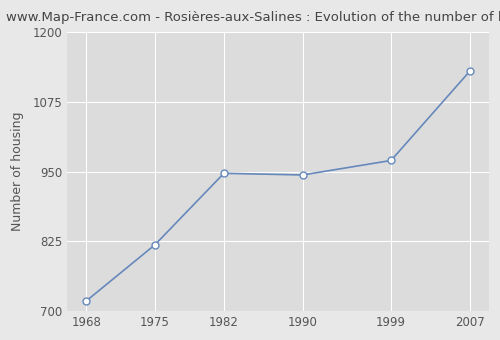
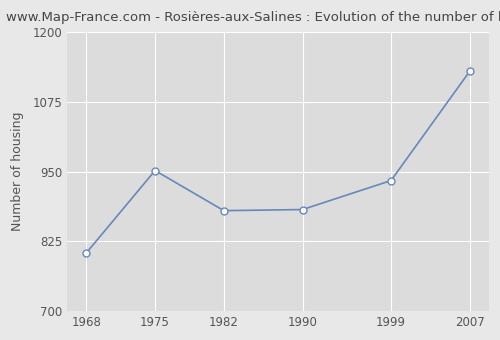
1968: 718 -> 804
1975: 819 -> 952
1982: 947 -> 880
1990: 944 -> 882
1999: 970 -> 934
